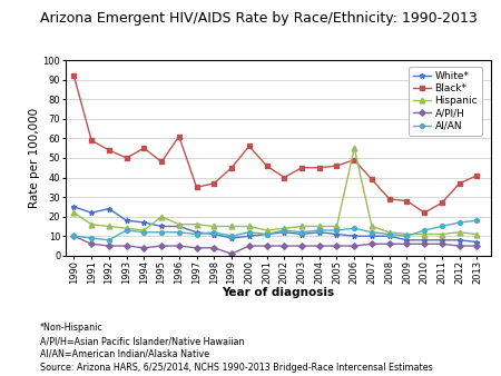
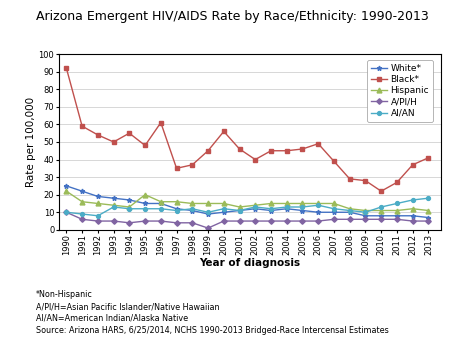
White*/1992: 24 -> 19
Hispanic/2006: 55 -> 15
